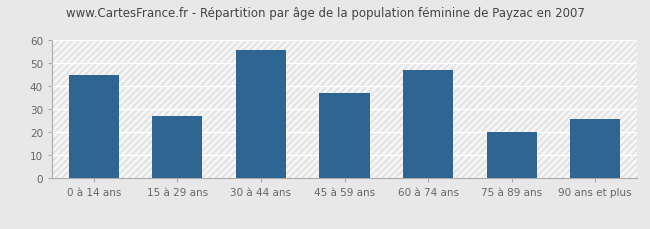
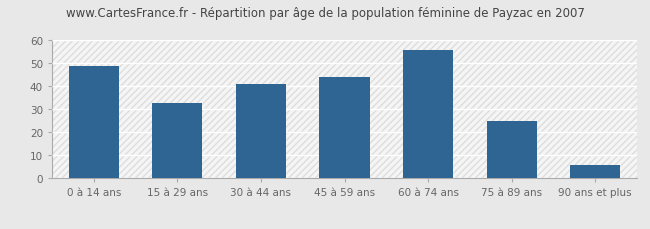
0 à 14 ans: 45 -> 49
15 à 29 ans: 27 -> 33
30 à 44 ans: 56 -> 41
45 à 59 ans: 37 -> 44
60 à 74 ans: 47 -> 56
75 à 89 ans: 20 -> 25
90 ans et plus: 26 -> 6
